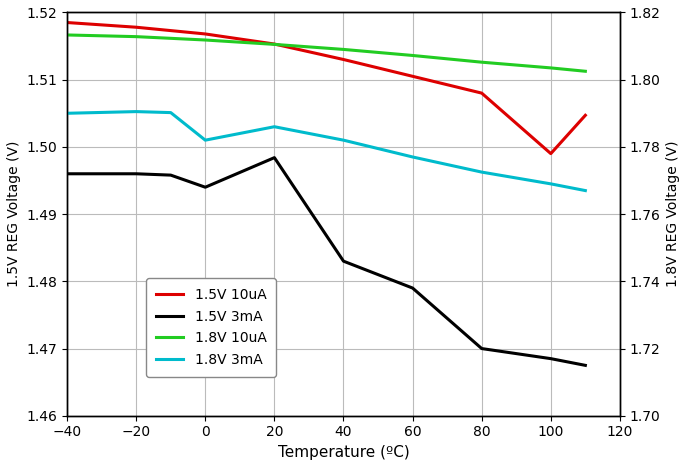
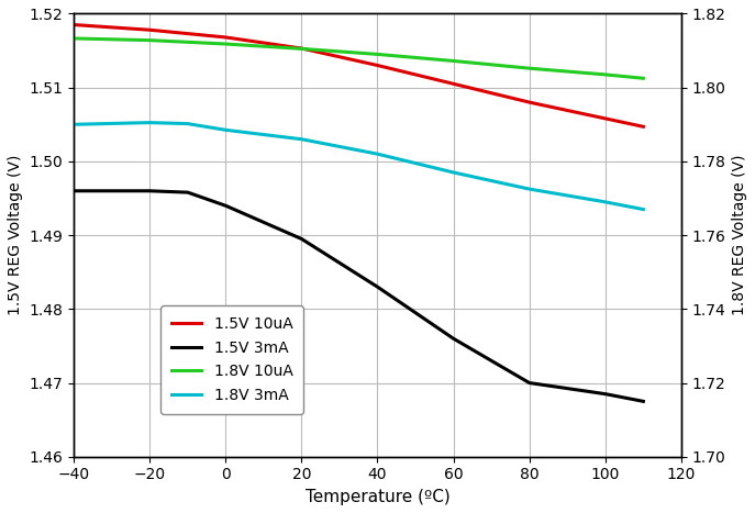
1.8V 3mA/0: 1.7820 -> 1.7885
1.5V 3mA/20: 1.4984 -> 1.4895
1.5V 3mA/60: 1.4790 -> 1.4760
1.5V 10uA/100: 1.4990 -> 1.5058
